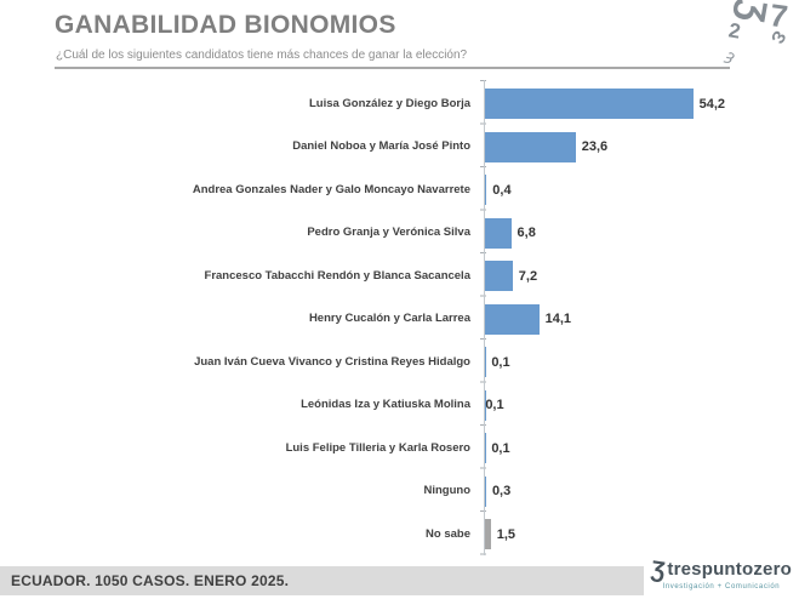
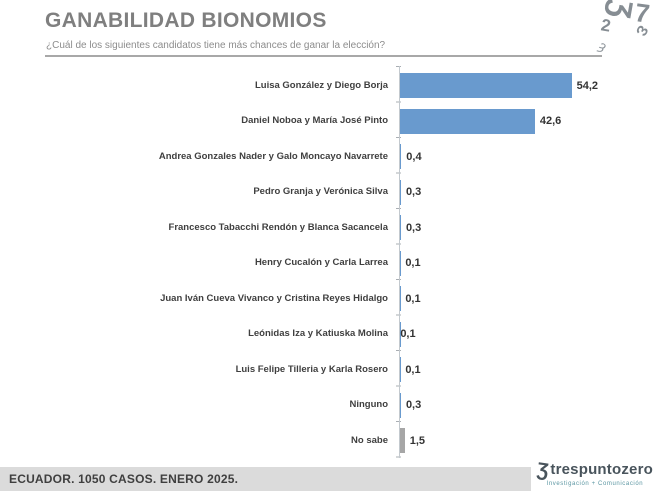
Daniel Noboa y María José Pinto: 23,6 -> 42,6
Pedro Granja y Verónica Silva: 6,8 -> 0,3
Francesco Tabacchi Rendón y Blanca Sacancela: 7,2 -> 0,3
Henry Cucalón y Carla Larrea: 14,1 -> 0,1
